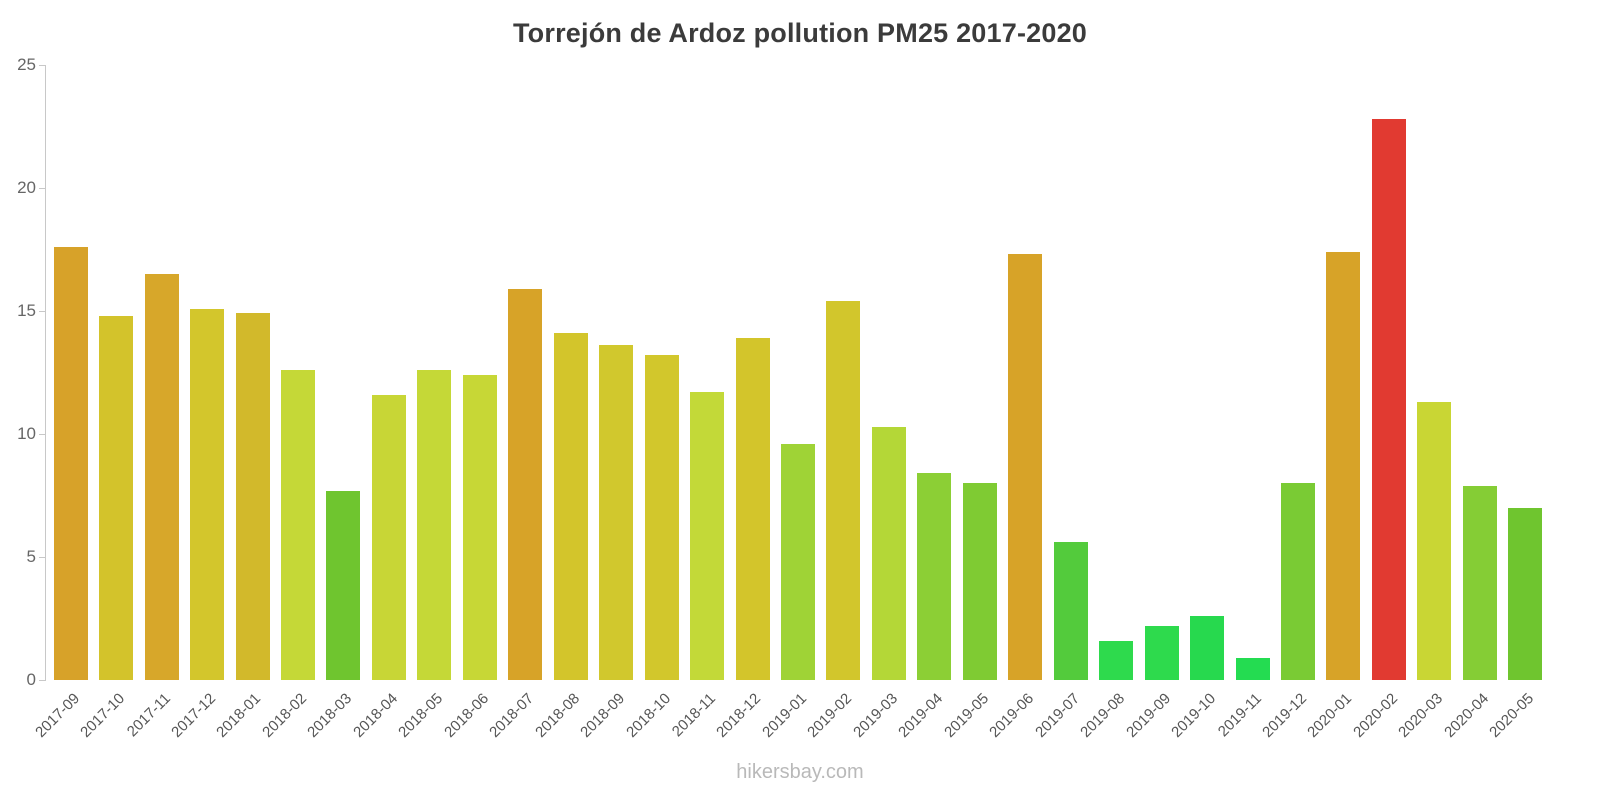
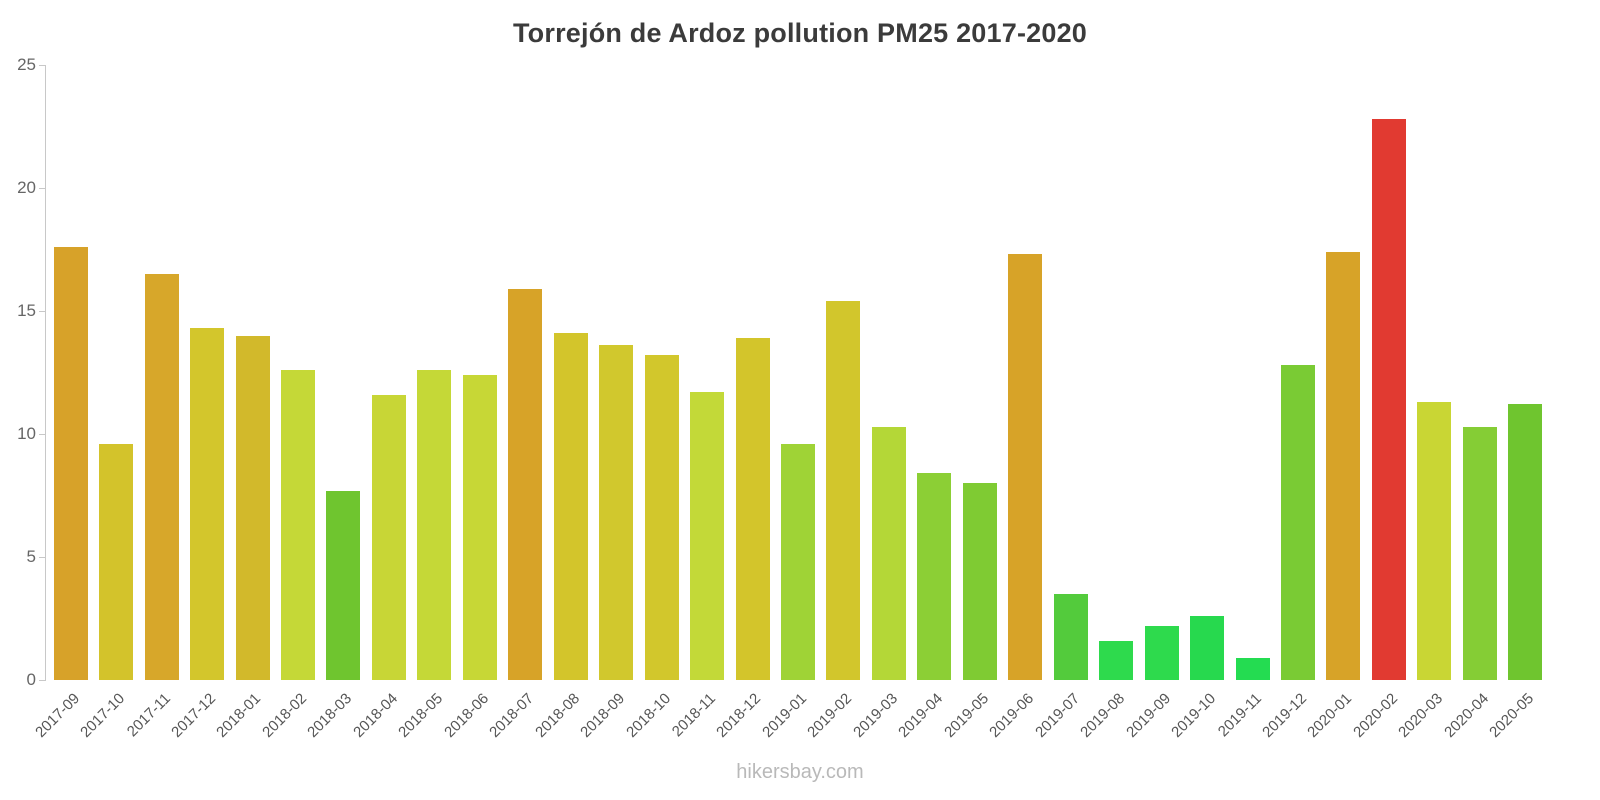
2017-10: 14.8 -> 9.6
2017-12: 15.1 -> 14.3
2018-01: 14.9 -> 14.0
2019-07: 5.6 -> 3.5
2019-12: 8.0 -> 12.8
2020-04: 7.9 -> 10.3
2020-05: 7.0 -> 11.2
